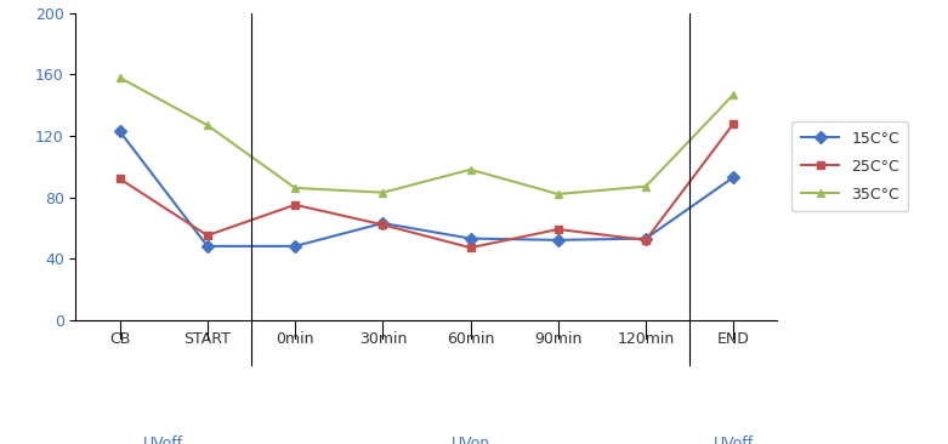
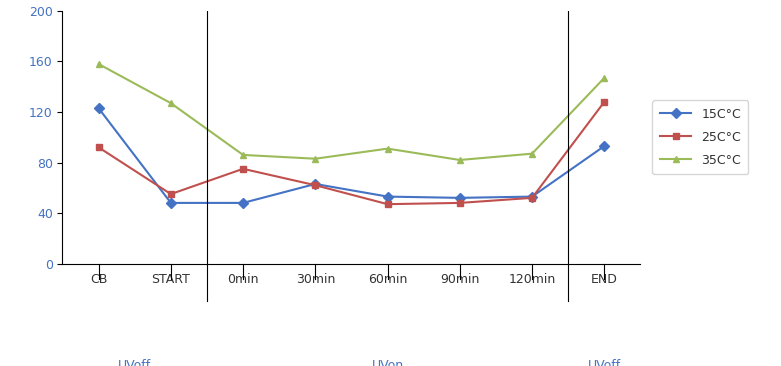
35C°C/60min: 98 -> 91
25C°C/90min: 59 -> 48
